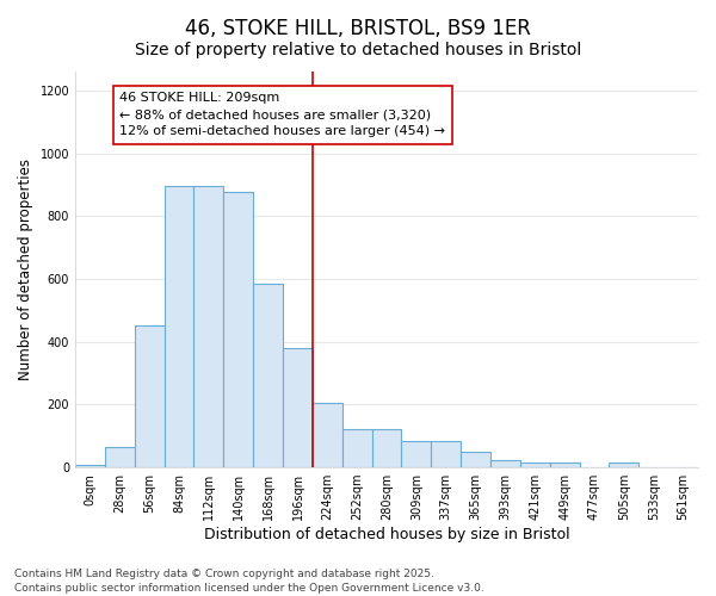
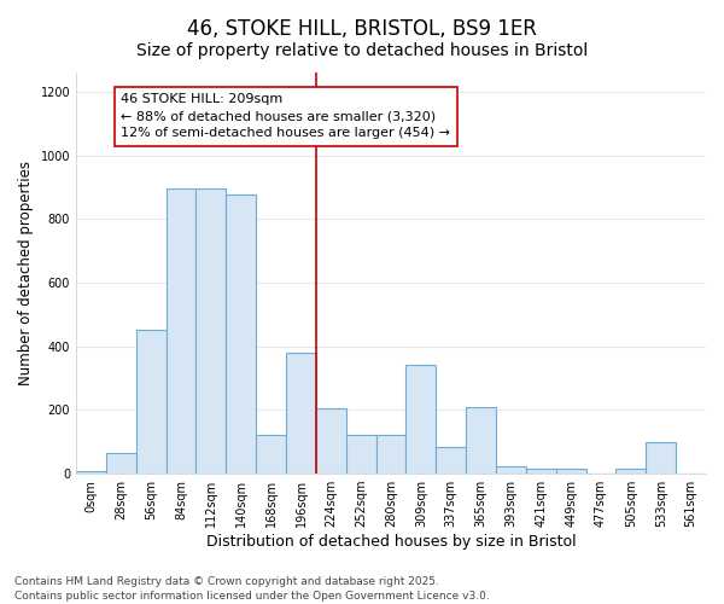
168sqm: 585 -> 120
309sqm: 85 -> 340
365sqm: 50 -> 210
533sqm: 2 -> 100
